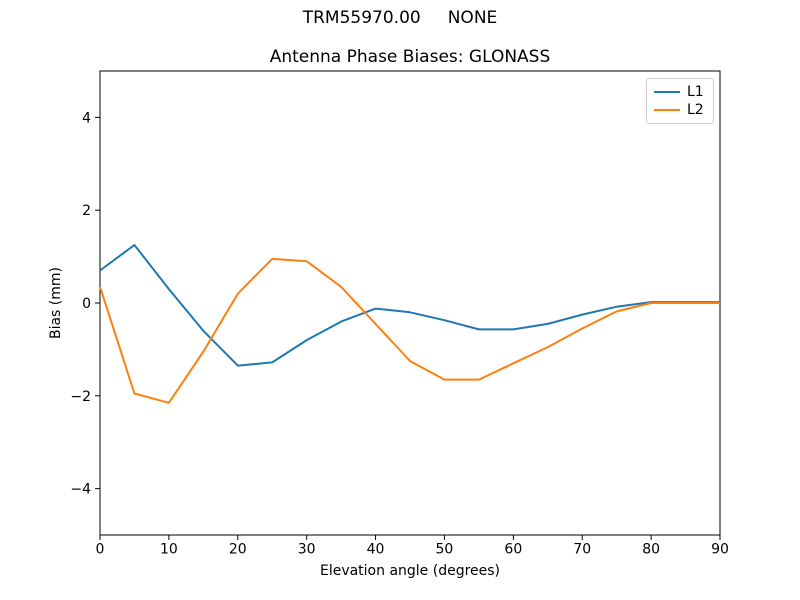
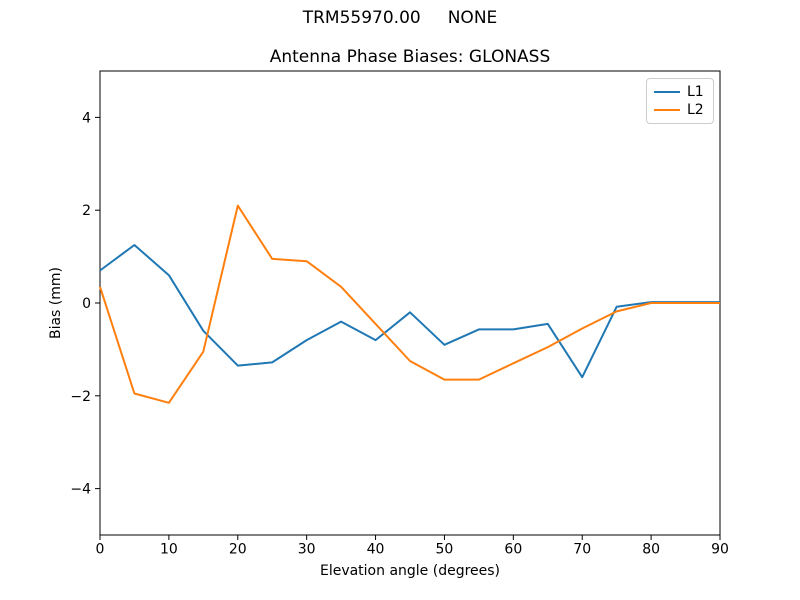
L1/10: 0.3 -> 0.6
L2/20: 0.2 -> 2.1
L1/40: -0.1 -> -0.8
L1/50: -0.4 -> -0.9
L1/70: -0.2 -> -1.6
